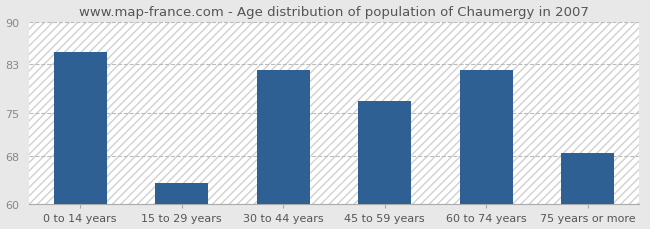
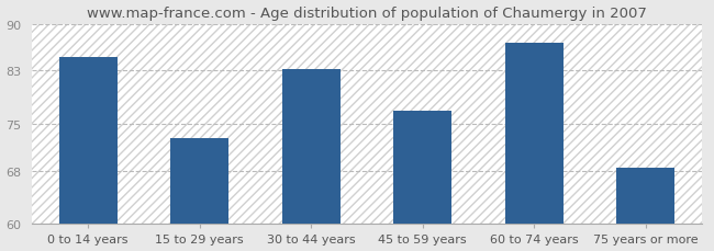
15 to 29 years: 63.5 -> 72.8
30 to 44 years: 82.0 -> 83.2
60 to 74 years: 82.0 -> 87.2
